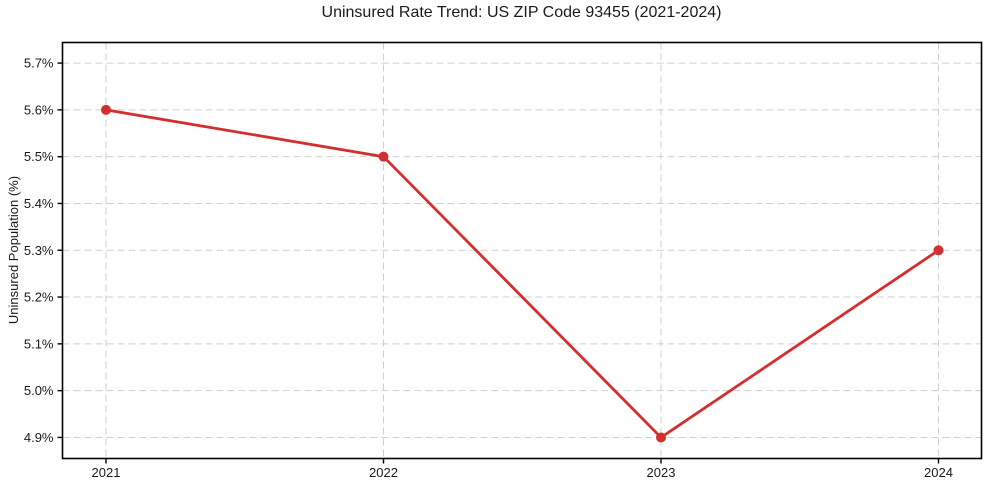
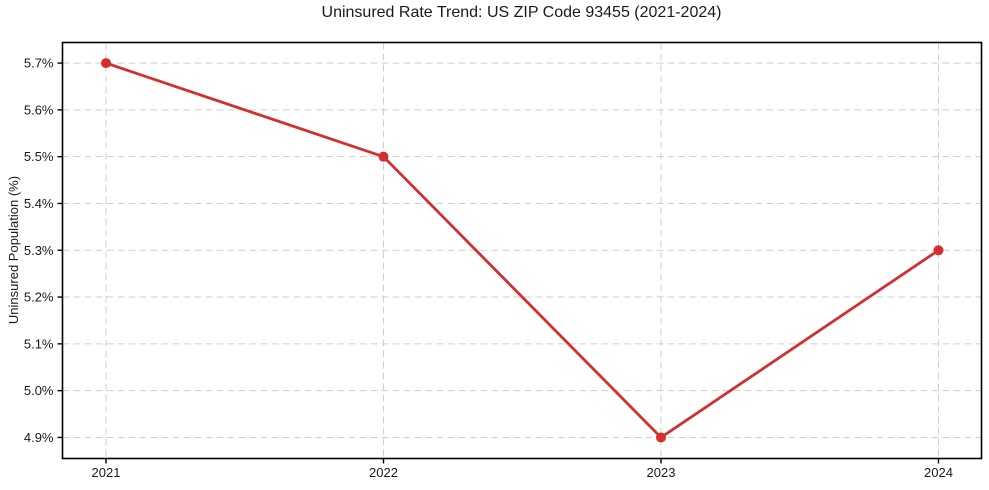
2021: 5.6% -> 5.7%
